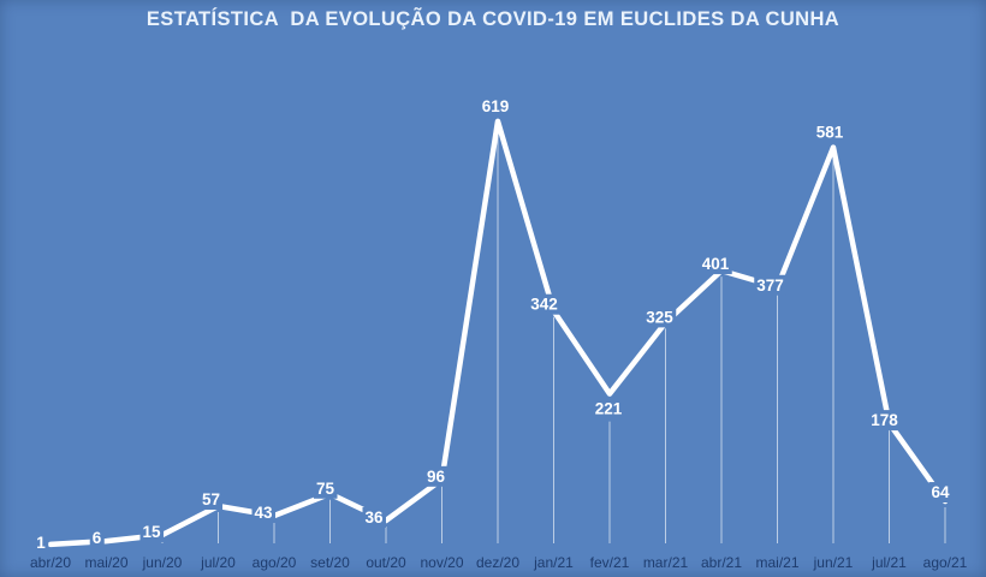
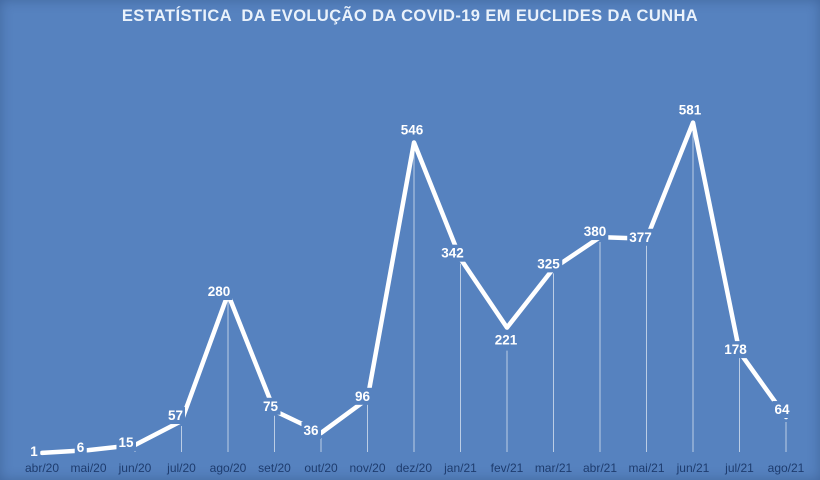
ago/20: 43 -> 280
dez/20: 619 -> 546
abr/21: 401 -> 380
